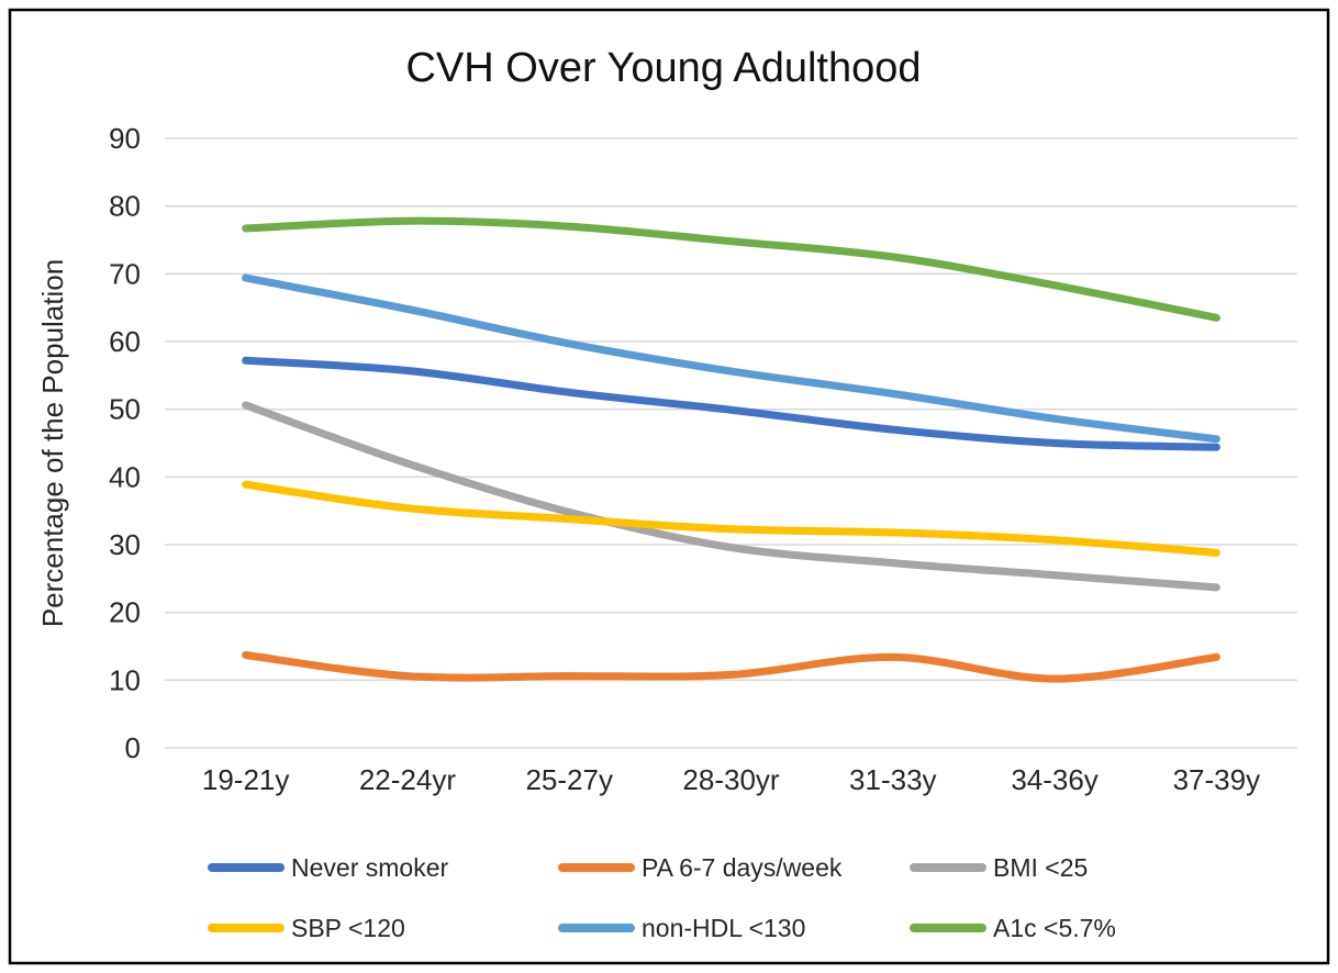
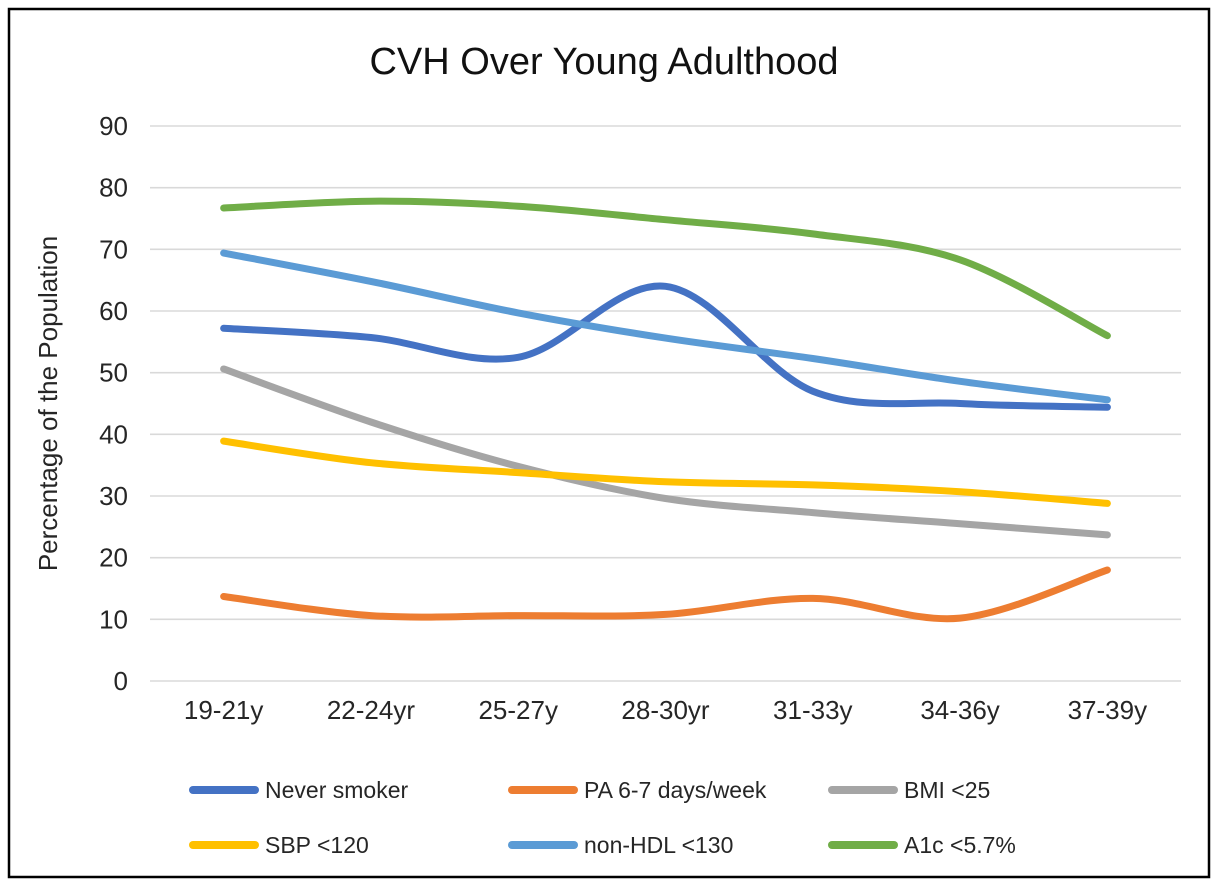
Never smoker/28-30yr: 50 -> 64
PA 6-7 days/week/37-39y: 13 -> 18
A1c <5.7%/37-39y: 64 -> 56
